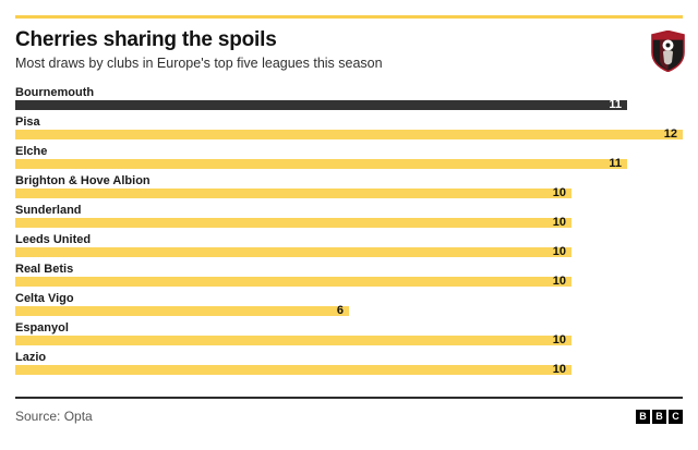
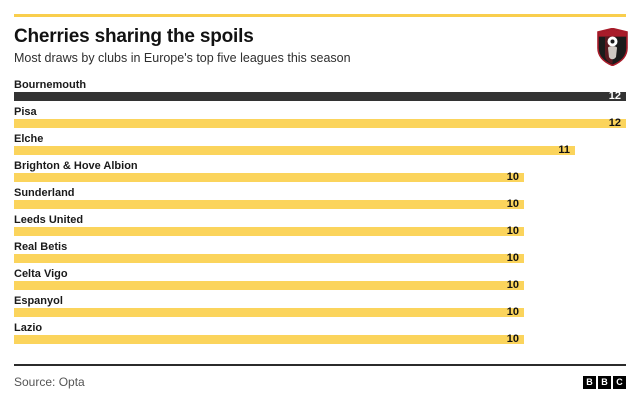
Bournemouth: 11 -> 12
Celta Vigo: 6 -> 10
